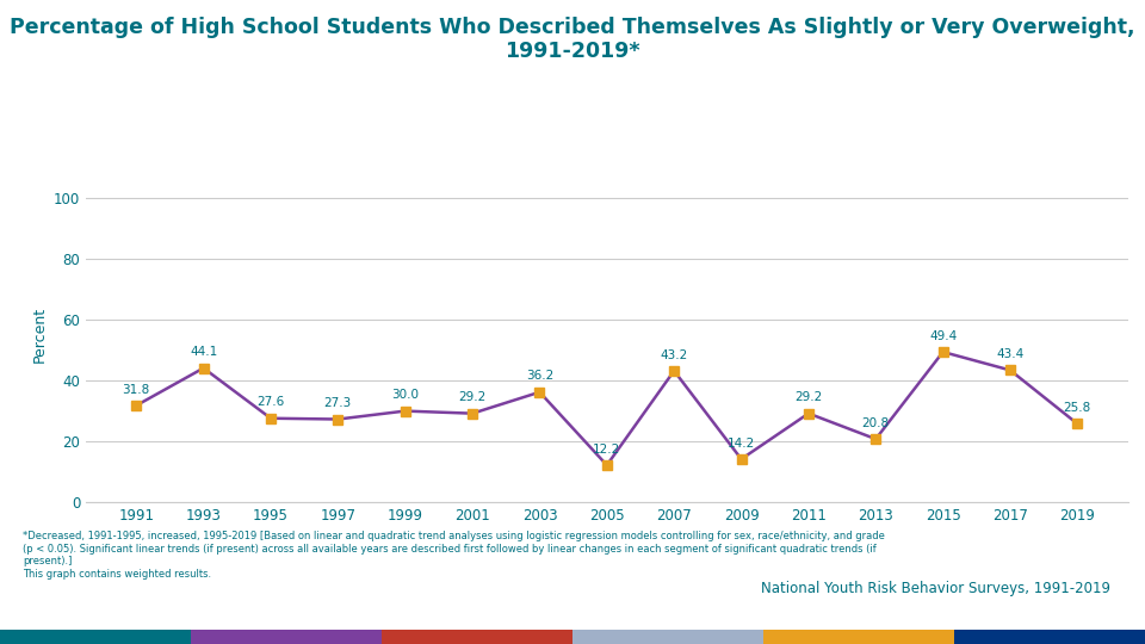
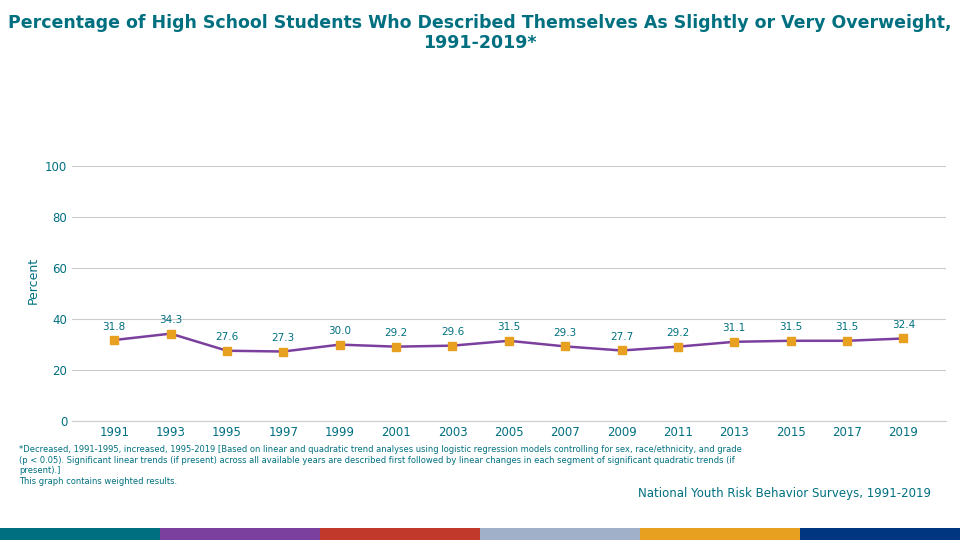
1993: 44.1 -> 34.3
2003: 36.2 -> 29.6
2005: 12.2 -> 31.5
2007: 43.2 -> 29.3
2009: 14.2 -> 27.7
2013: 20.8 -> 31.1
2015: 49.4 -> 31.5
2017: 43.4 -> 31.5
2019: 25.8 -> 32.4
